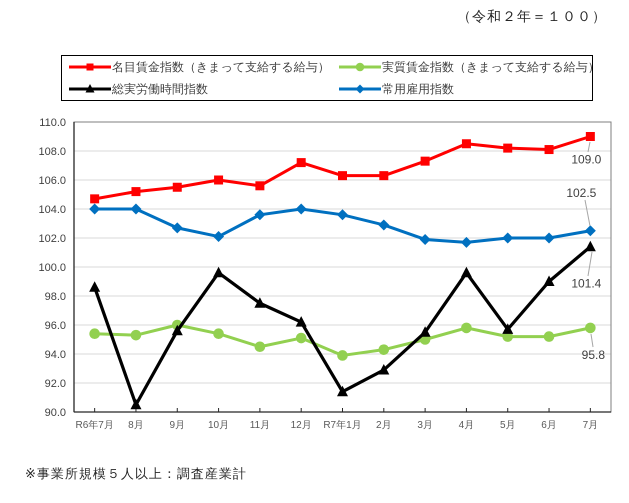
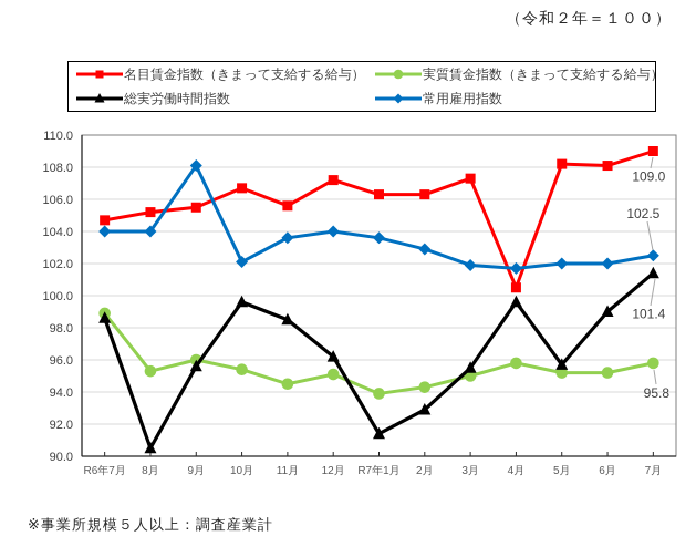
実質賃金指数（きまって支給する給与）/R6年7月: 95.4 -> 98.9
常用雇用指数/9月: 102.7 -> 108.1
名目賃金指数（きまって支給する給与）/10月: 106.0 -> 106.7
総実労働時間指数/11月: 97.5 -> 98.5
名目賃金指数（きまって支給する給与）/4月: 108.5 -> 100.5
